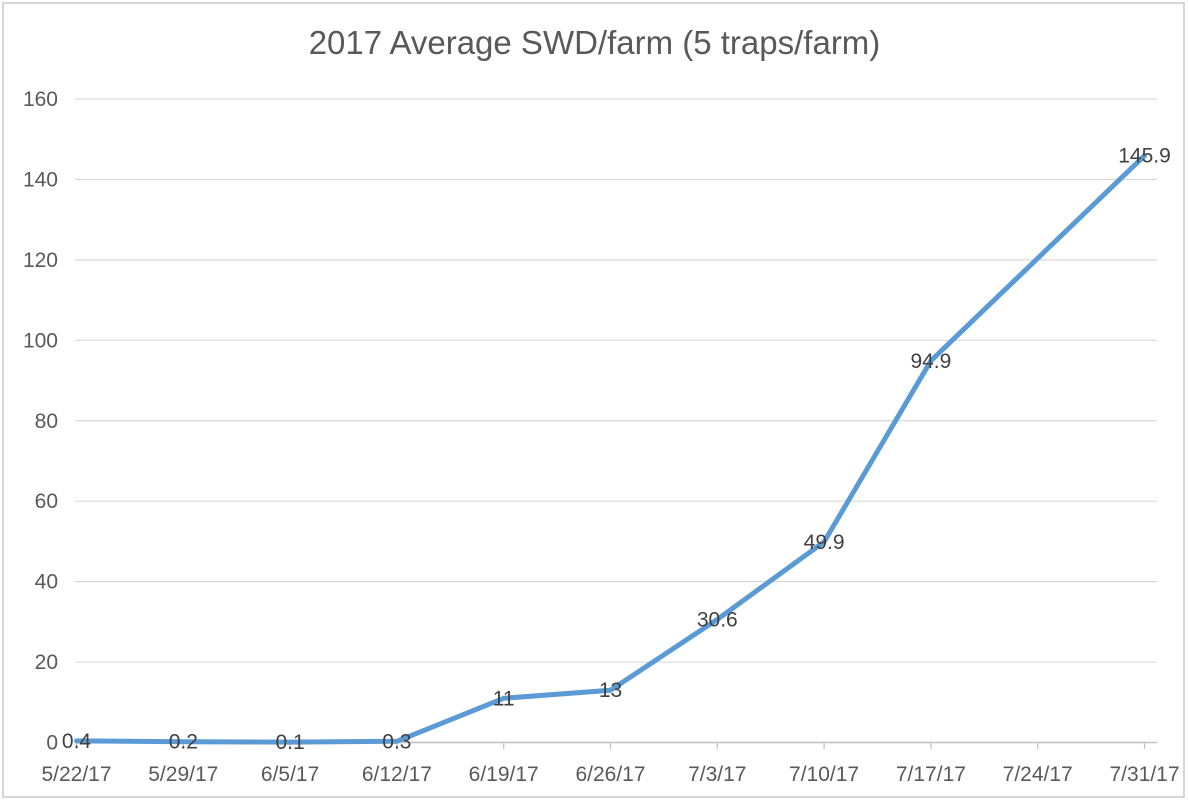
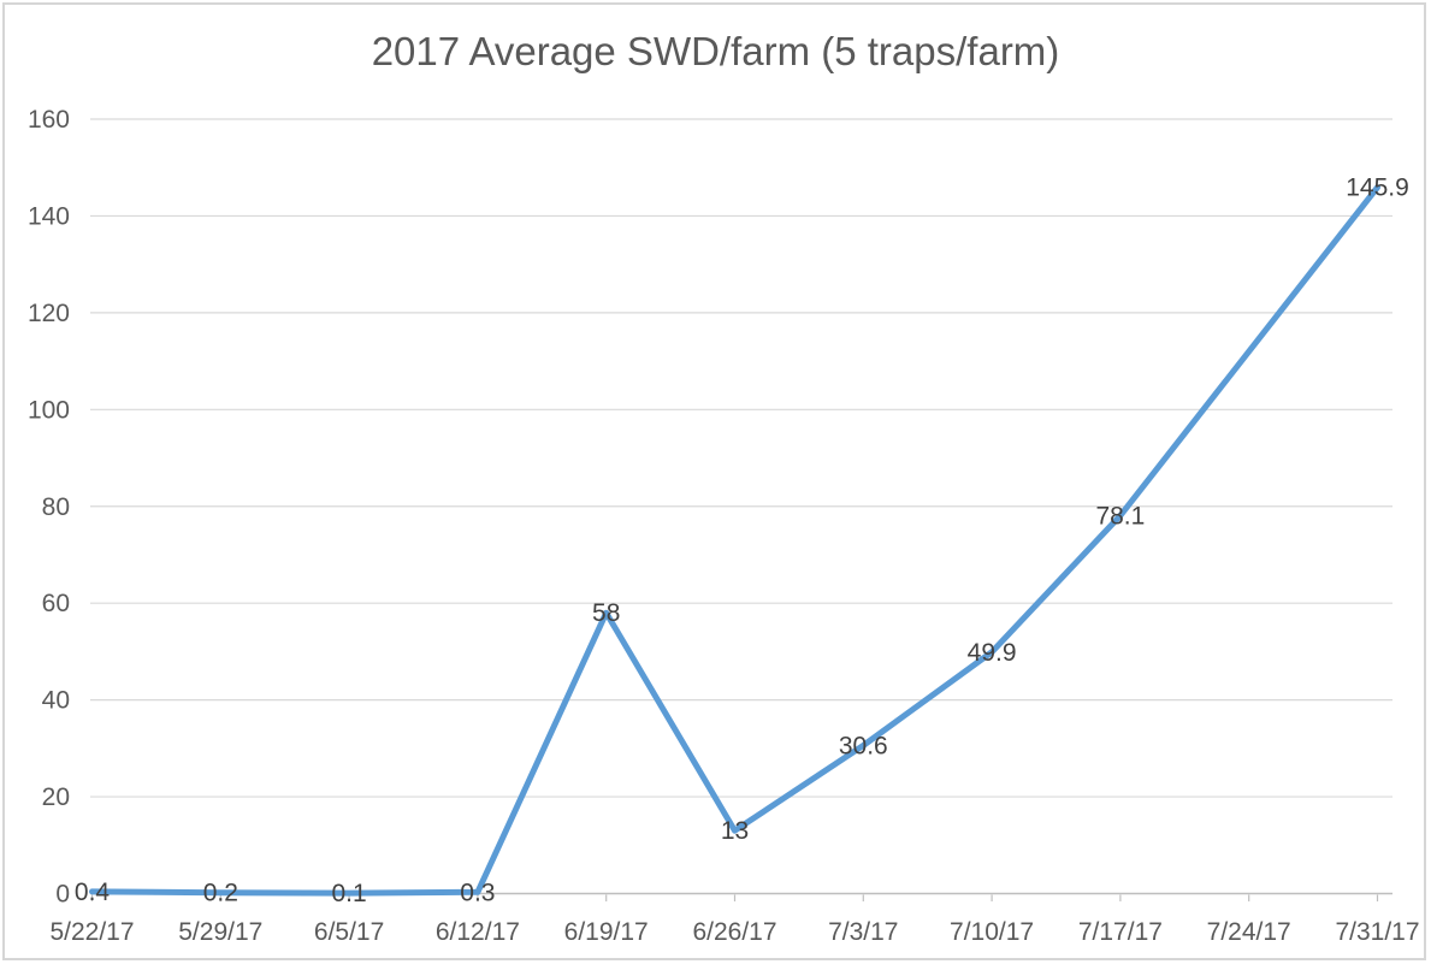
6/19/17: 11 -> 58
7/17/17: 94.9 -> 78.1
